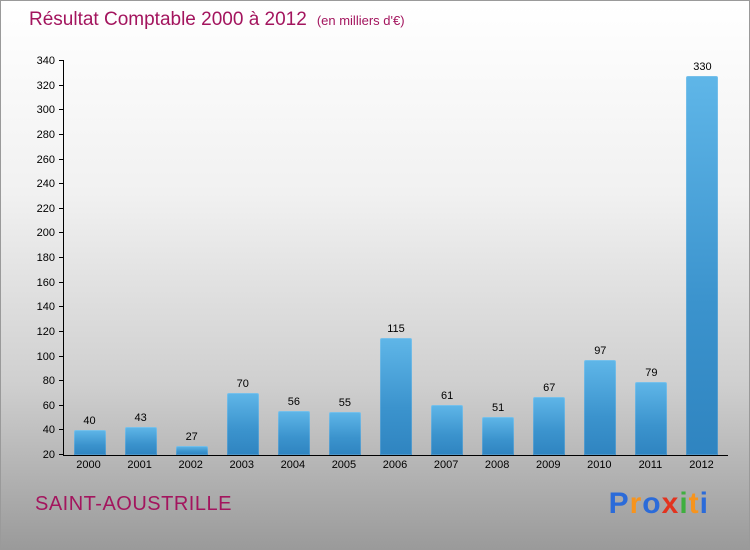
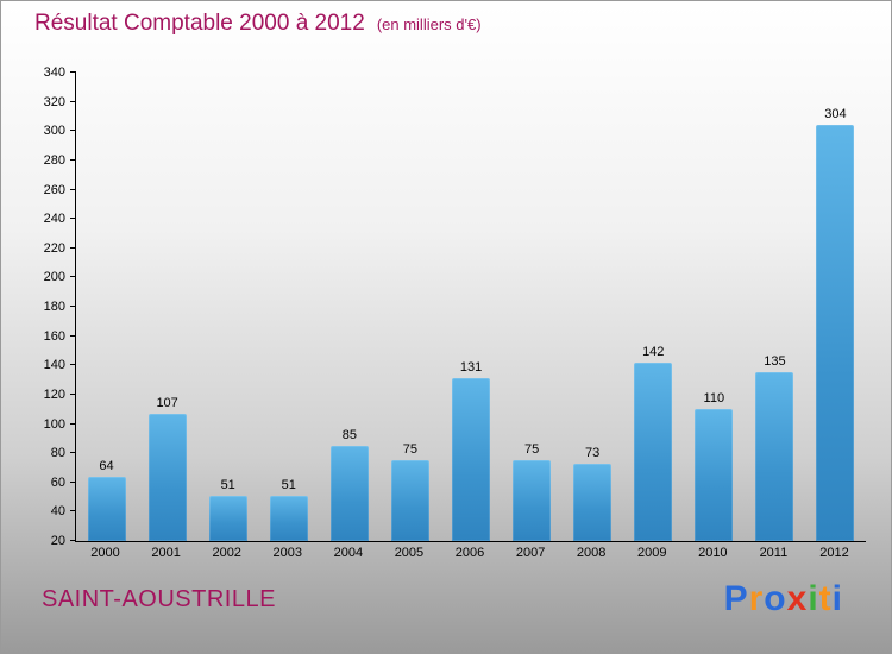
2000: 40 -> 64
2001: 43 -> 107
2002: 27 -> 51
2003: 70 -> 51
2004: 56 -> 85
2005: 55 -> 75
2006: 115 -> 131
2007: 61 -> 75
2008: 51 -> 73
2009: 67 -> 142
2010: 97 -> 110
2011: 79 -> 135
2012: 330 -> 304
